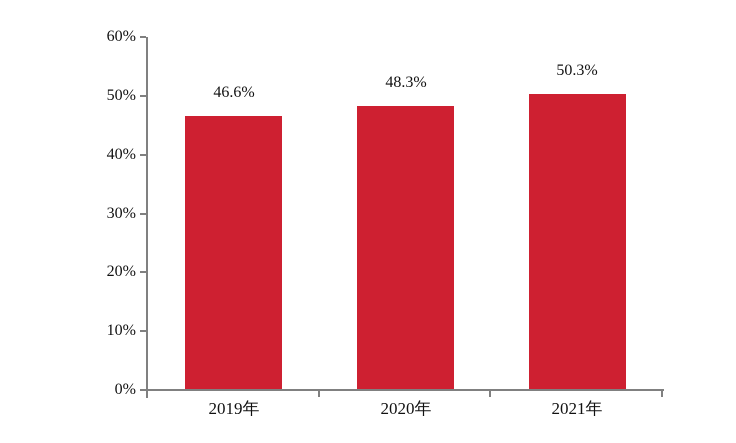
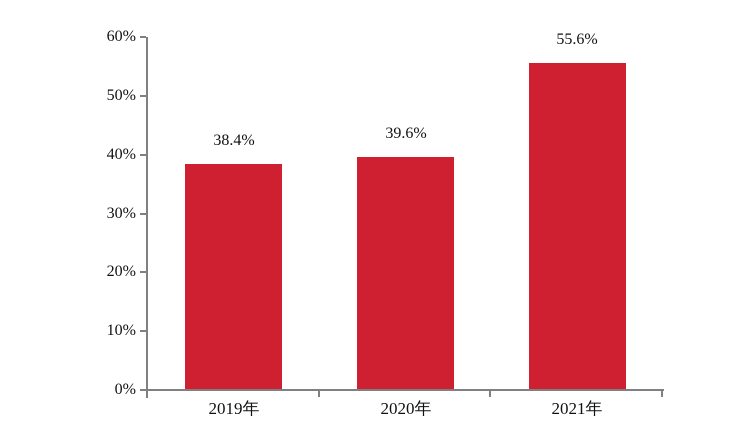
2019年: 46.6% -> 38.4%
2020年: 48.3% -> 39.6%
2021年: 50.3% -> 55.6%
